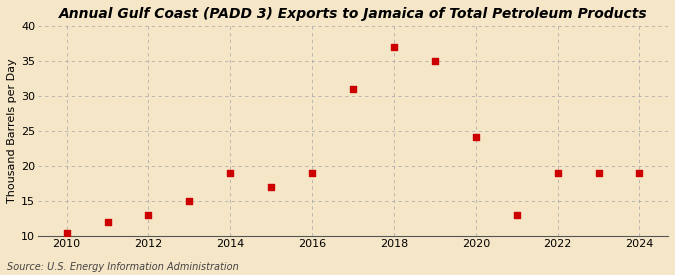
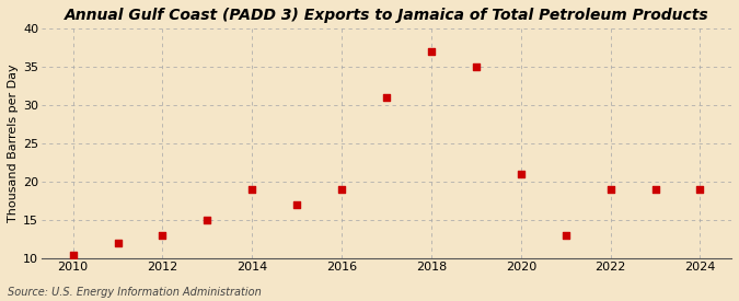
2020: 24.2 -> 21.0
